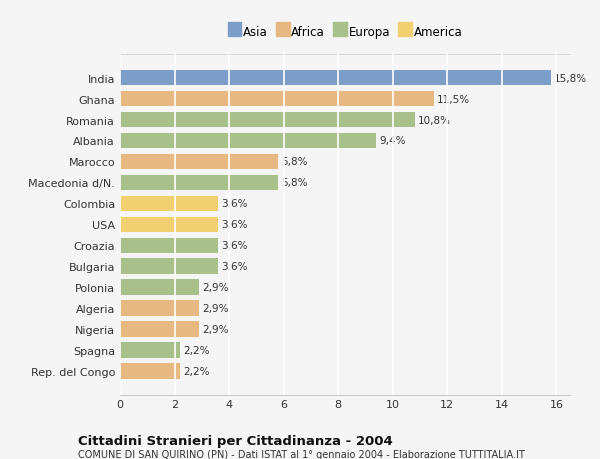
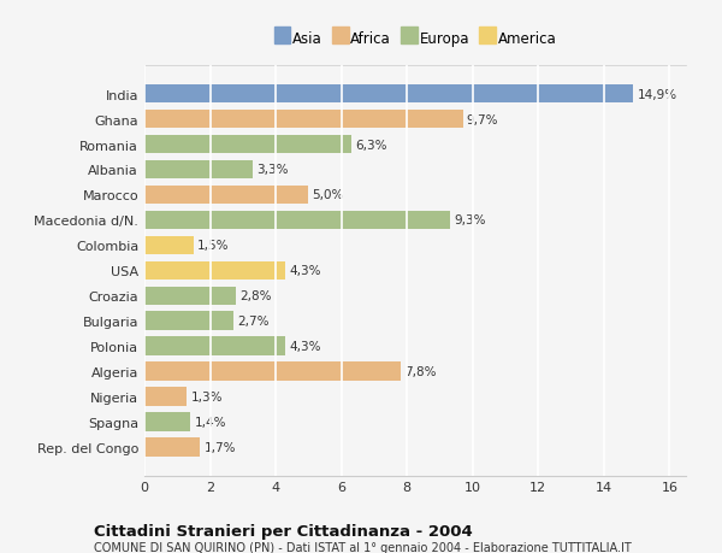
India: 15,8% -> 14,9%
Ghana: 11,5% -> 9,7%
Romania: 10,8% -> 6,3%
Albania: 9,4% -> 3,3%
Marocco: 5,8% -> 5,0%
Macedonia d/N.: 5,8% -> 9,3%
Colombia: 3,6% -> 1,5%
USA: 3,6% -> 4,3%
Croazia: 3,6% -> 2,8%
Bulgaria: 3,6% -> 2,7%
Polonia: 2,9% -> 4,3%
Algeria: 2,9% -> 7,8%
Nigeria: 2,9% -> 1,3%
Spagna: 2,2% -> 1,4%
Rep. del Congo: 2,2% -> 1,7%
